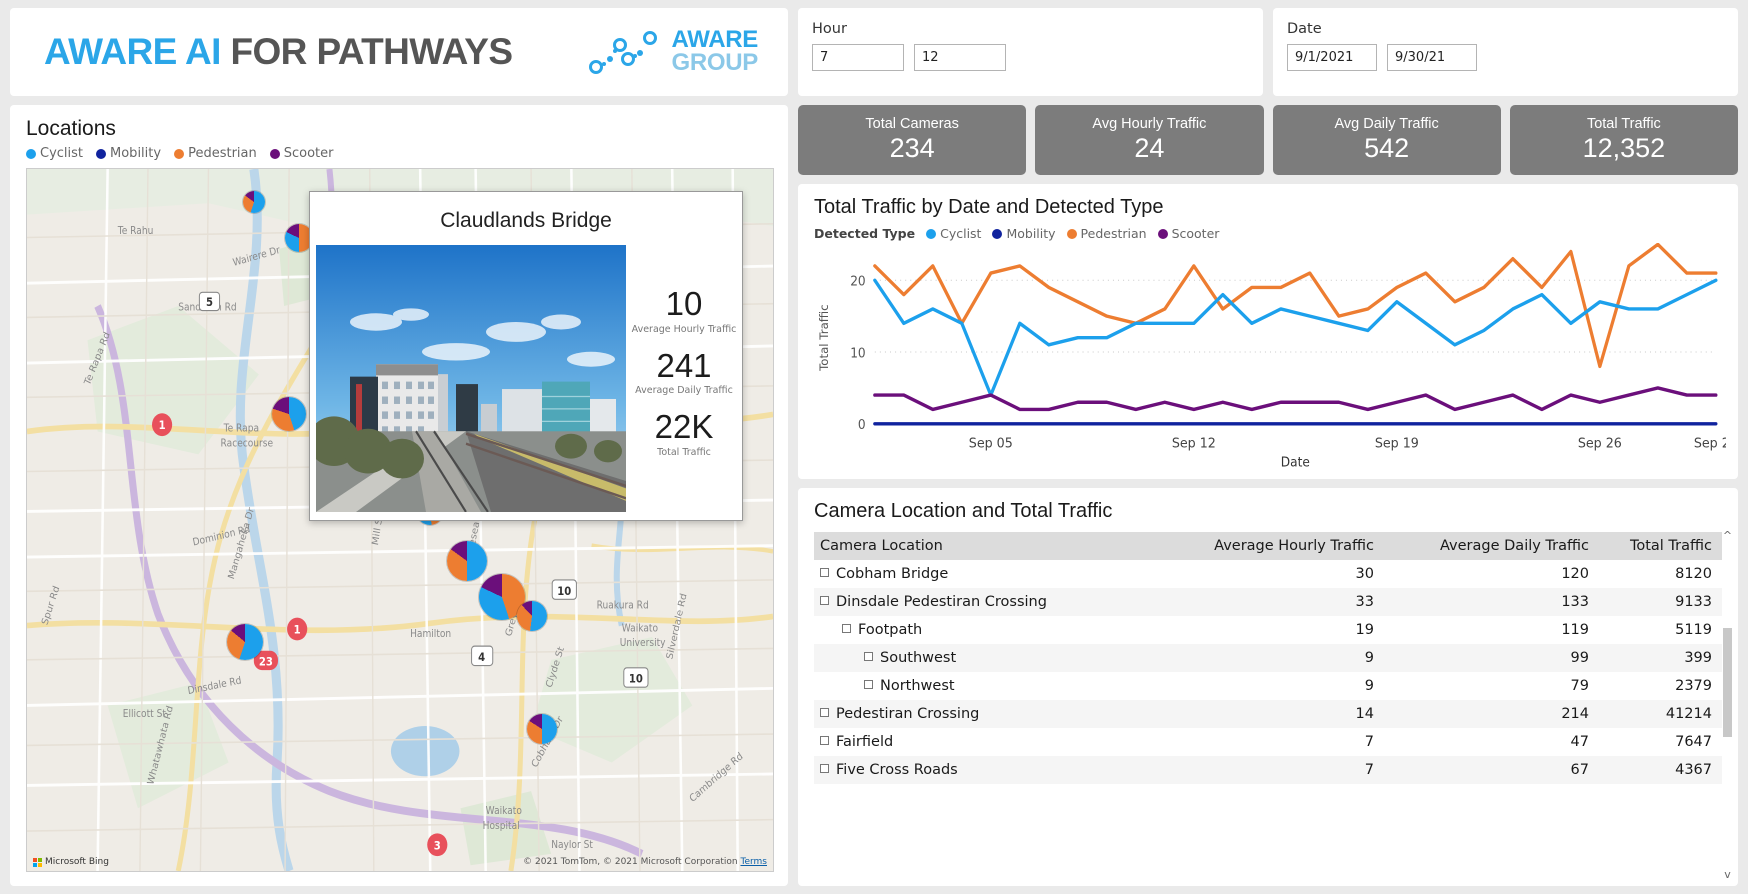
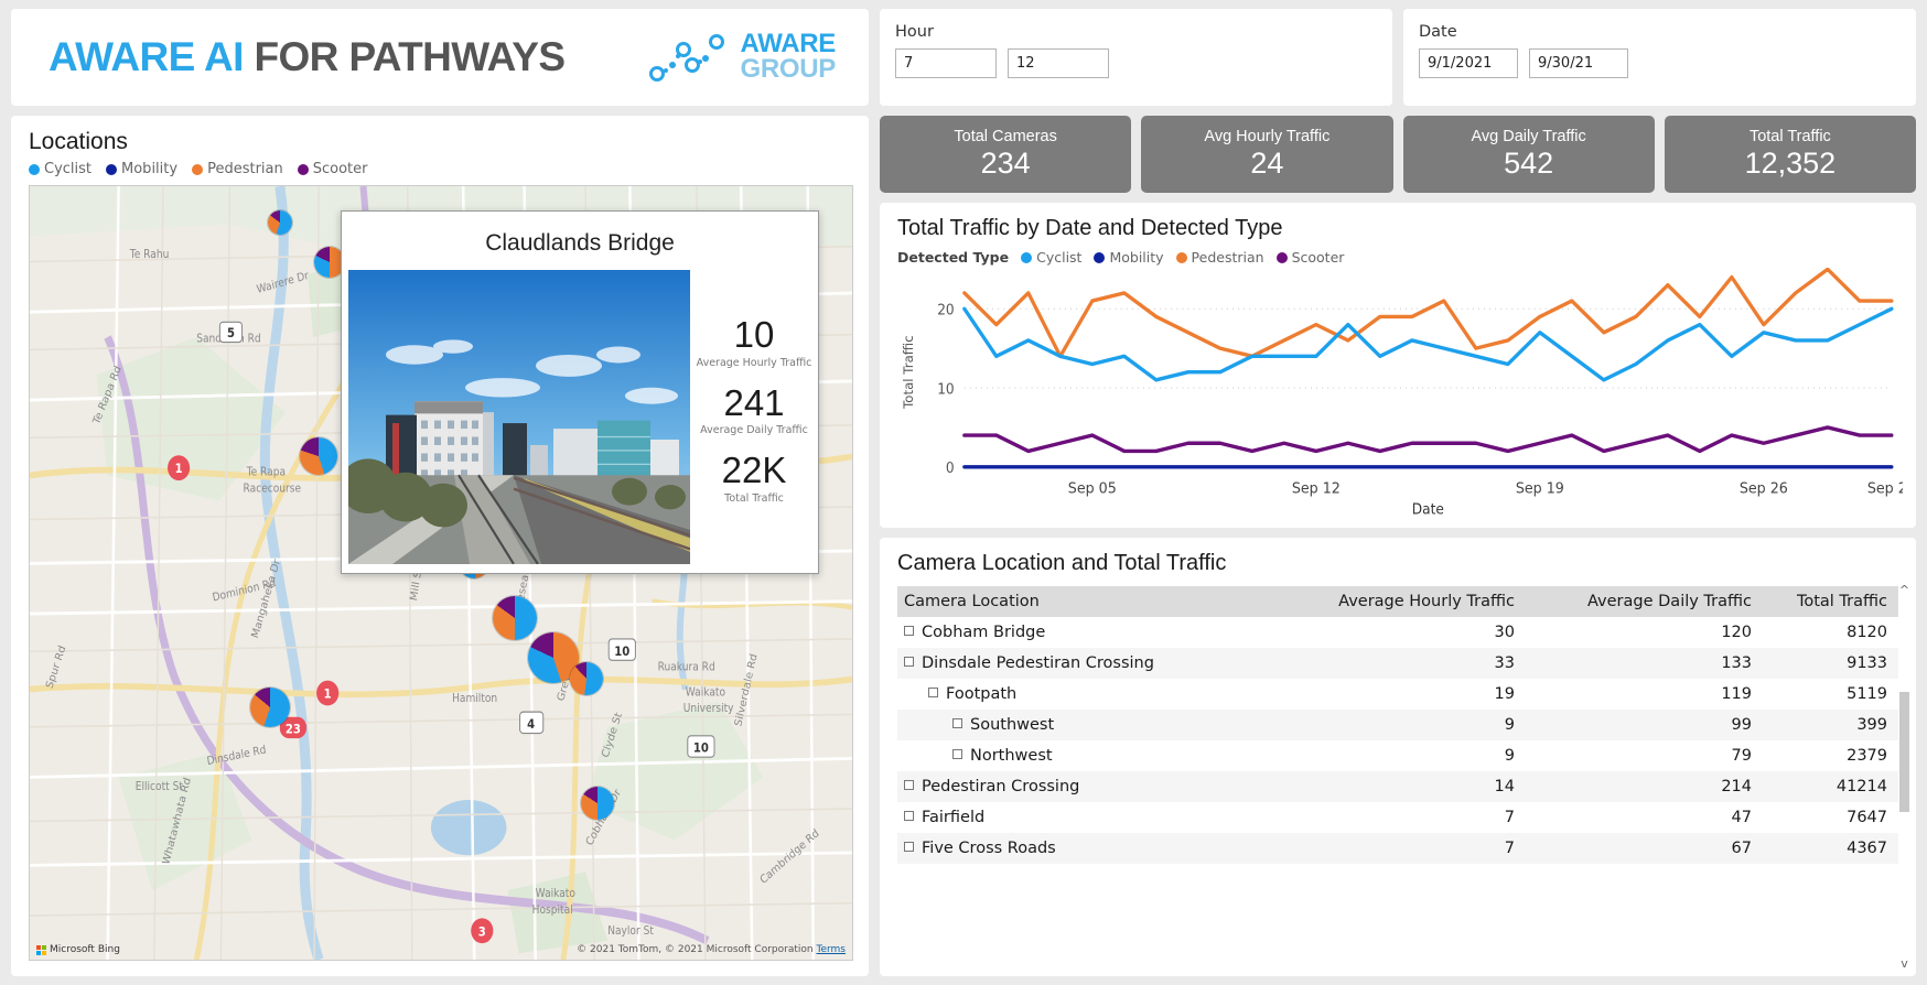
Cyclist/Sep 05: 4 -> 13
Pedestrian/Sep 12: 22 -> 18
Pedestrian/Sep 26: 8 -> 18
